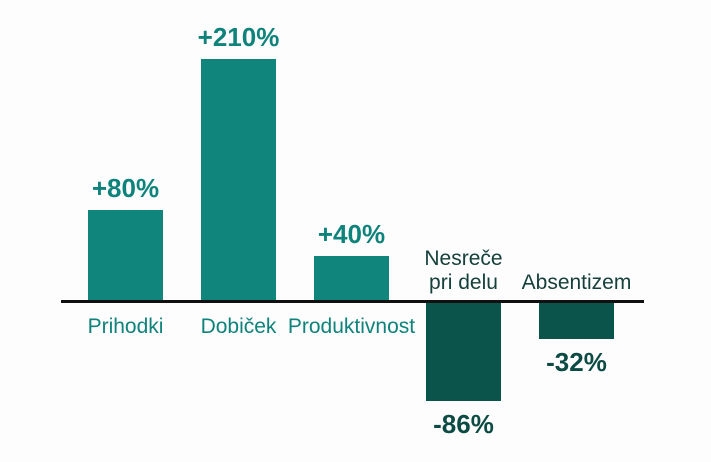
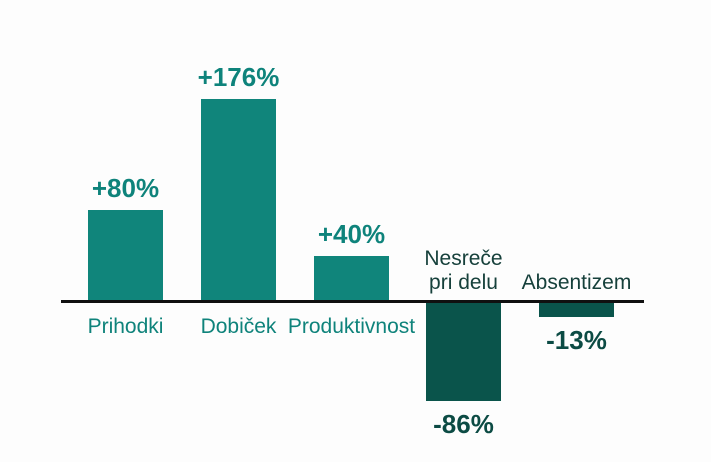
Dobiček: +210% -> +176%
Absentizem: -32% -> -13%
